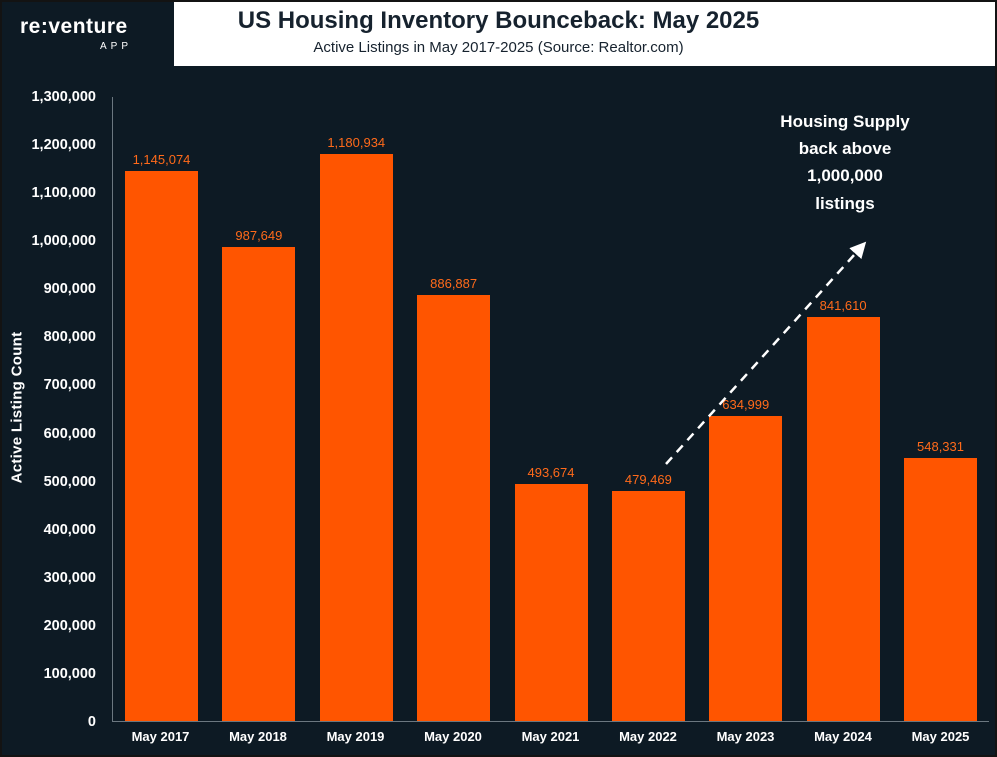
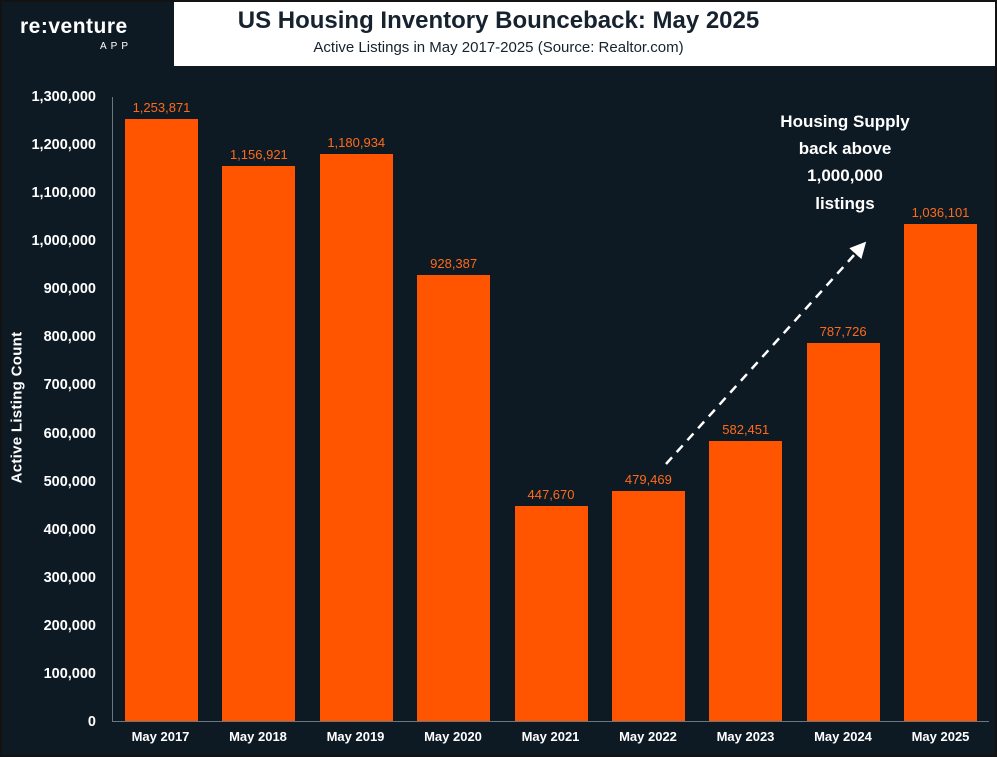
May 2017: 1,145,074 -> 1,253,871
May 2018: 987,649 -> 1,156,921
May 2020: 886,887 -> 928,387
May 2021: 493,674 -> 447,670
May 2023: 634,999 -> 582,451
May 2024: 841,610 -> 787,726
May 2025: 548,331 -> 1,036,101
